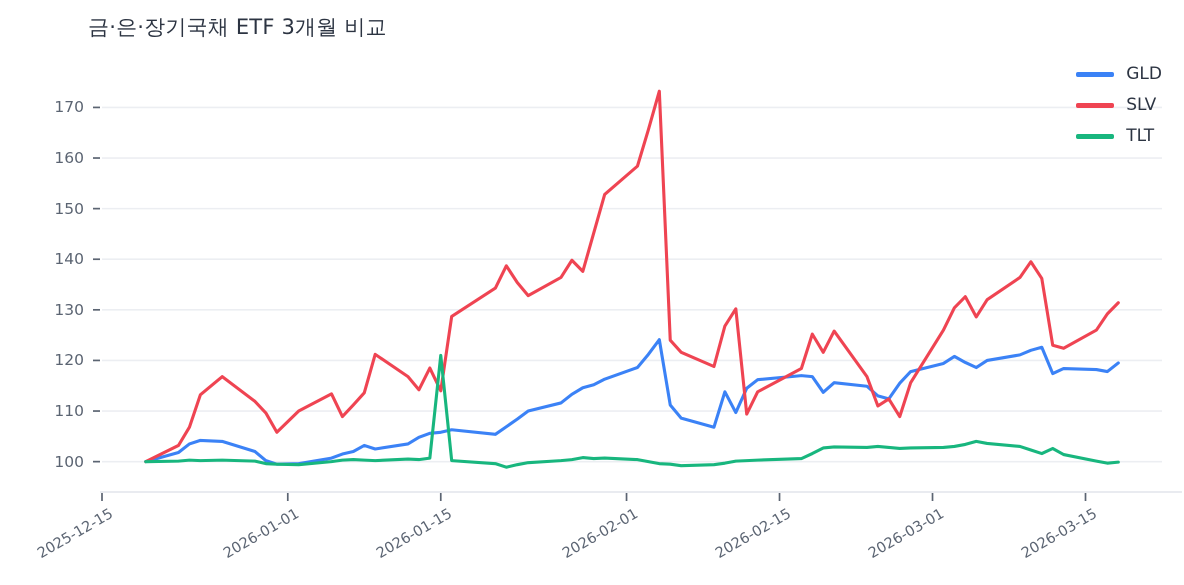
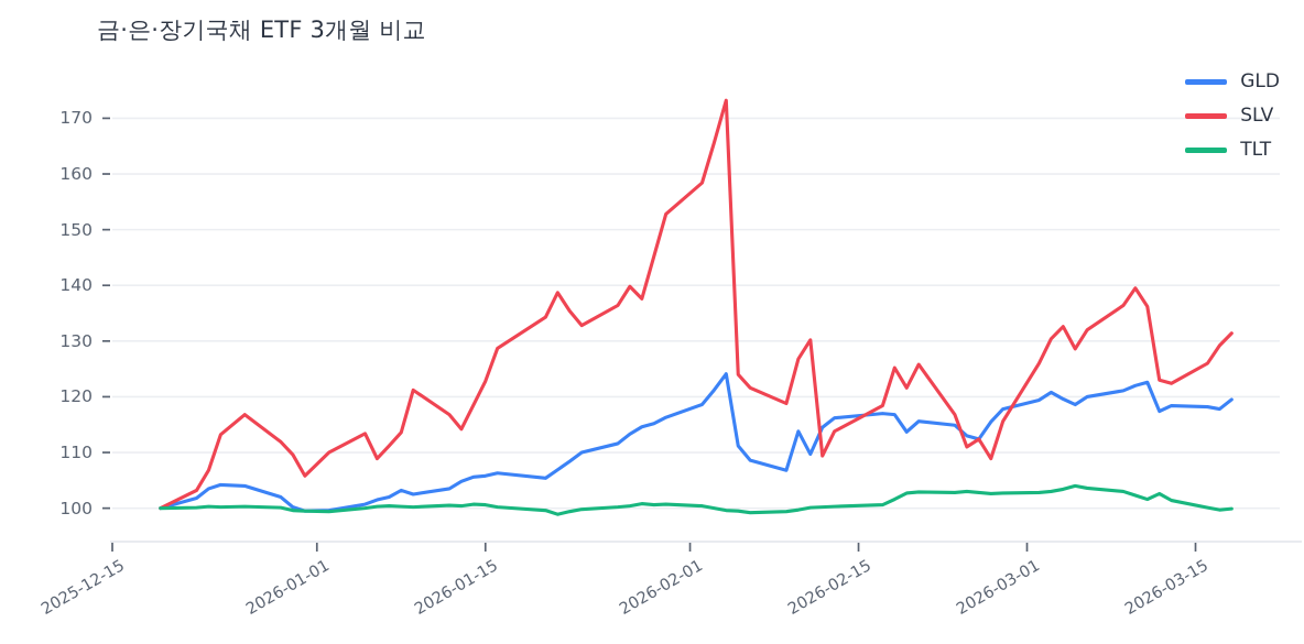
SLV/2026-01-15: 114 -> 123
TLT/2026-01-15: 121 -> 101
